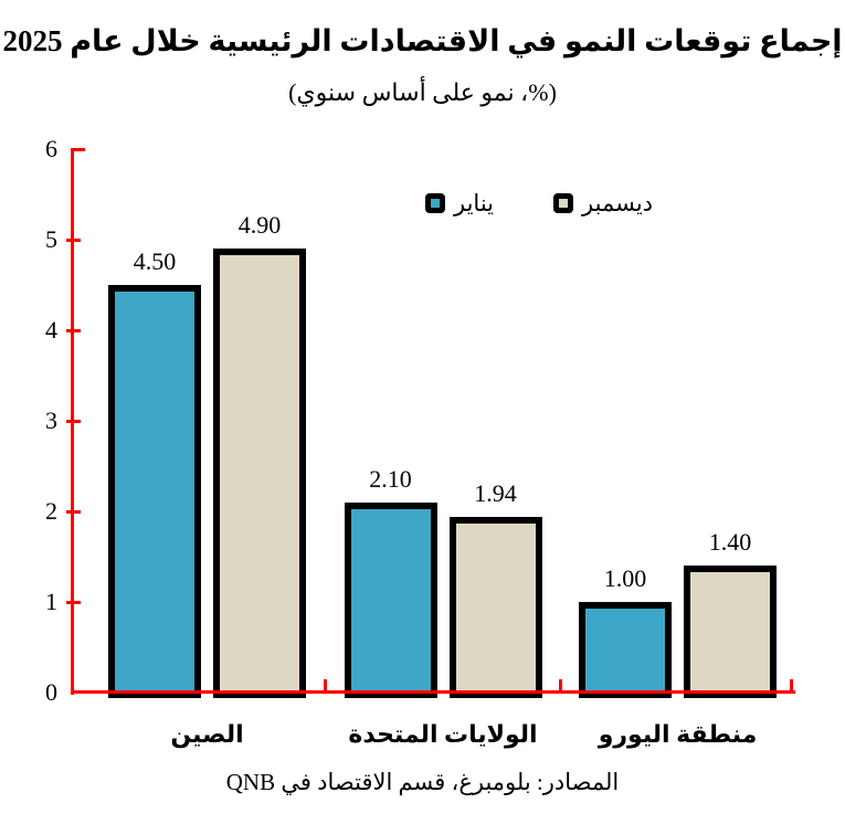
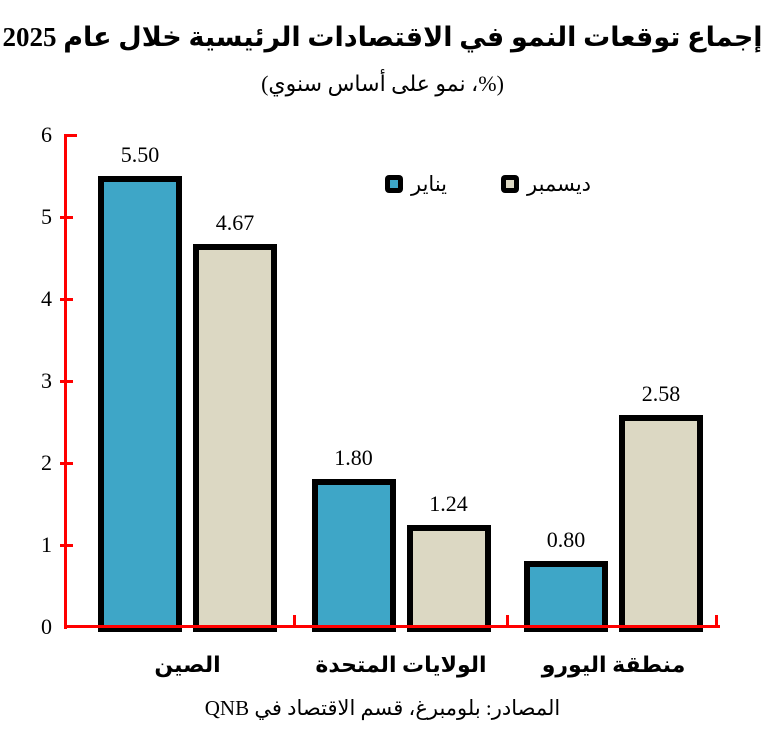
يناير/الصين: 4.50 -> 5.50
ديسمبر/الصين: 4.90 -> 4.67
يناير/الولايات المتحدة: 2.10 -> 1.80
ديسمبر/الولايات المتحدة: 1.94 -> 1.24
يناير/منطقة اليورو: 1.00 -> 0.80
ديسمبر/منطقة اليورو: 1.40 -> 2.58
